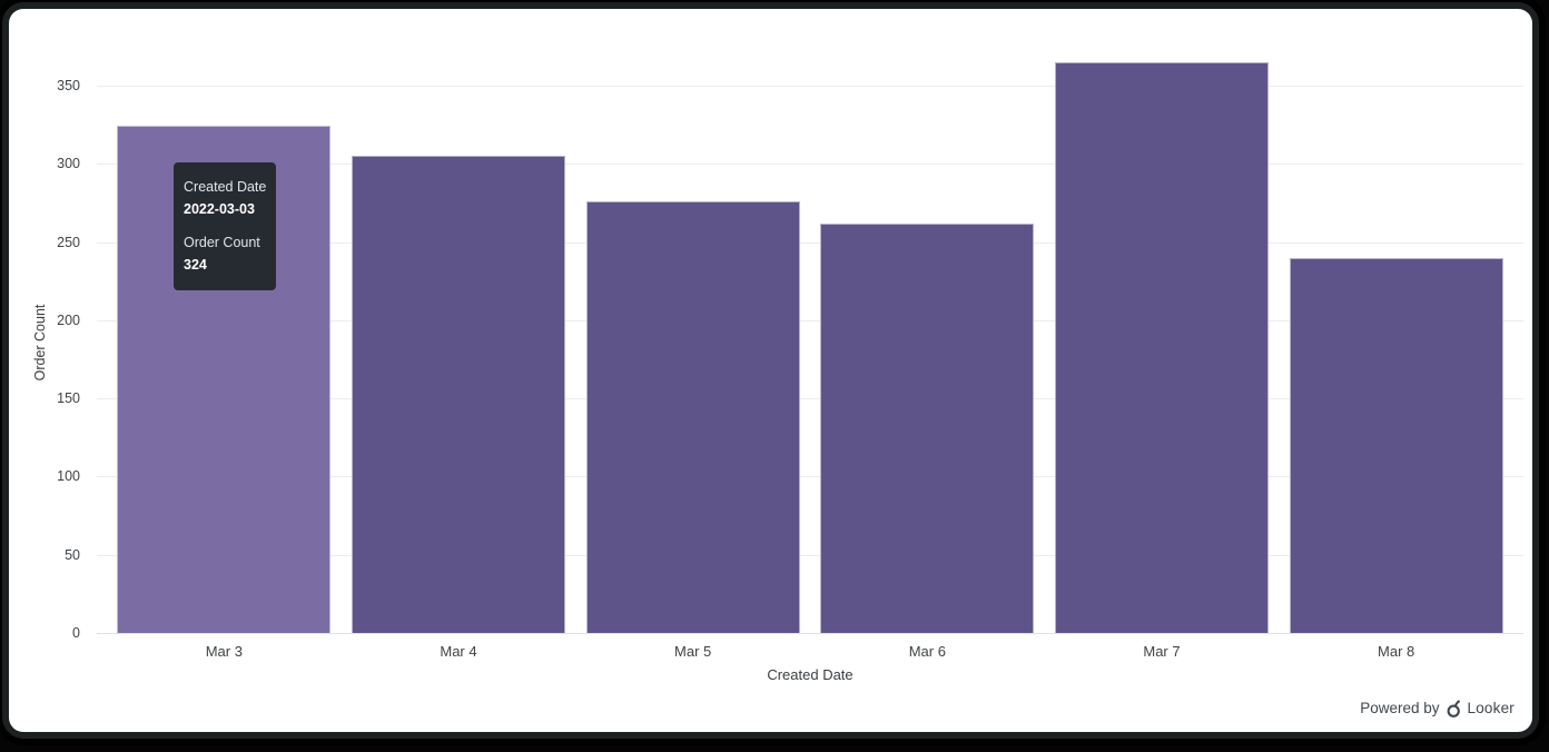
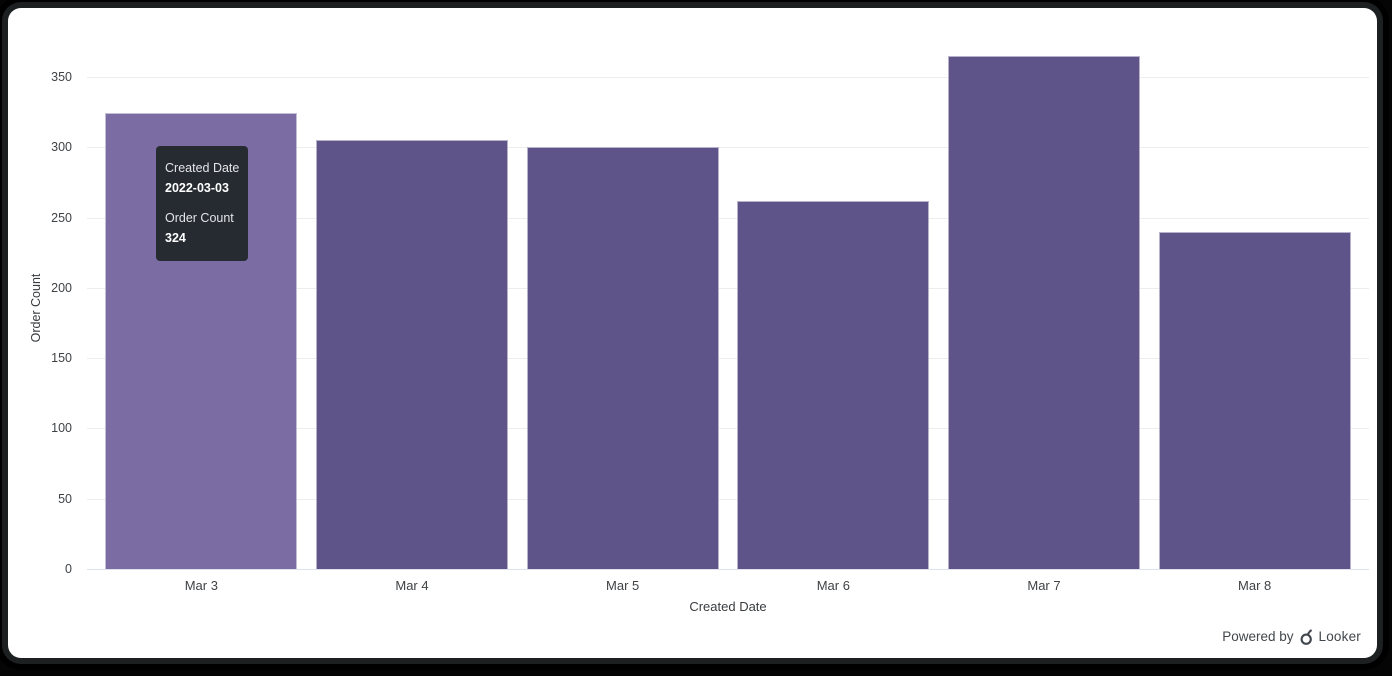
Mar 5: 276 -> 300
